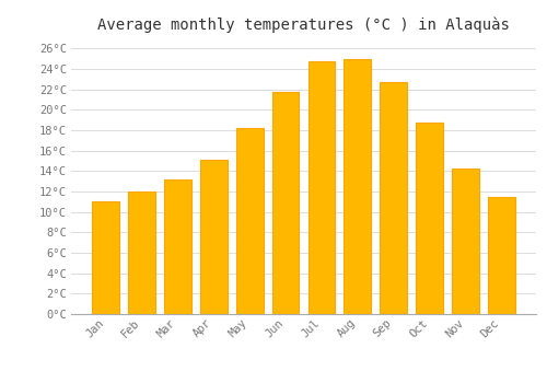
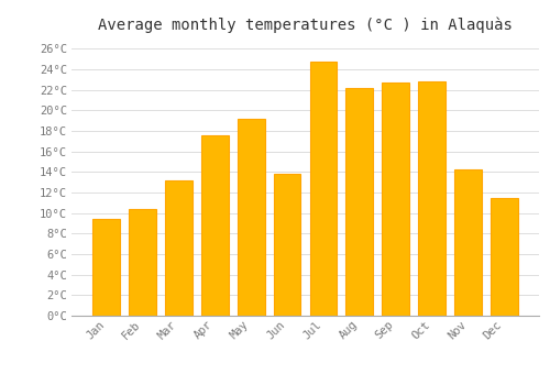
Jan: 11.0°C -> 9.4°C
Feb: 12.0°C -> 10.4°C
Apr: 15.1°C -> 17.6°C
May: 18.2°C -> 19.2°C
Jun: 21.7°C -> 13.8°C
Aug: 25.0°C -> 22.2°C
Oct: 18.7°C -> 22.8°C
